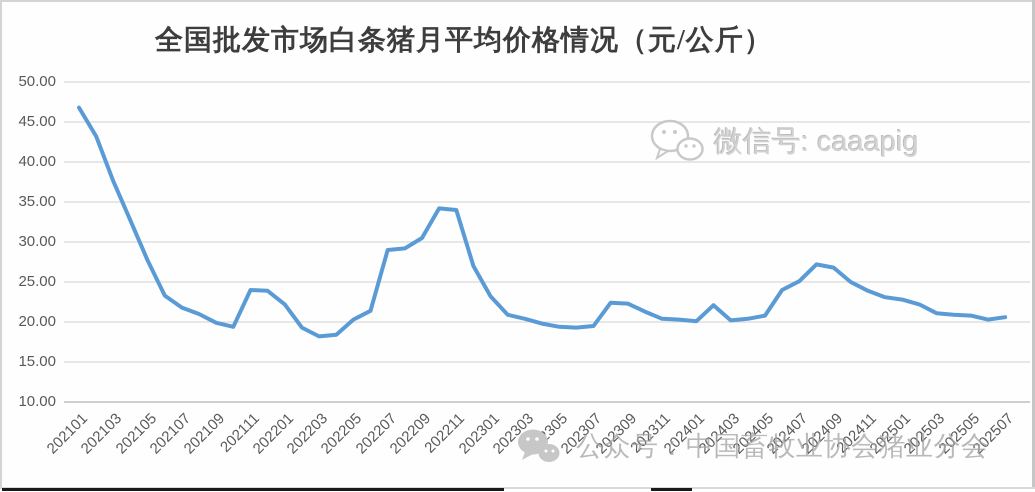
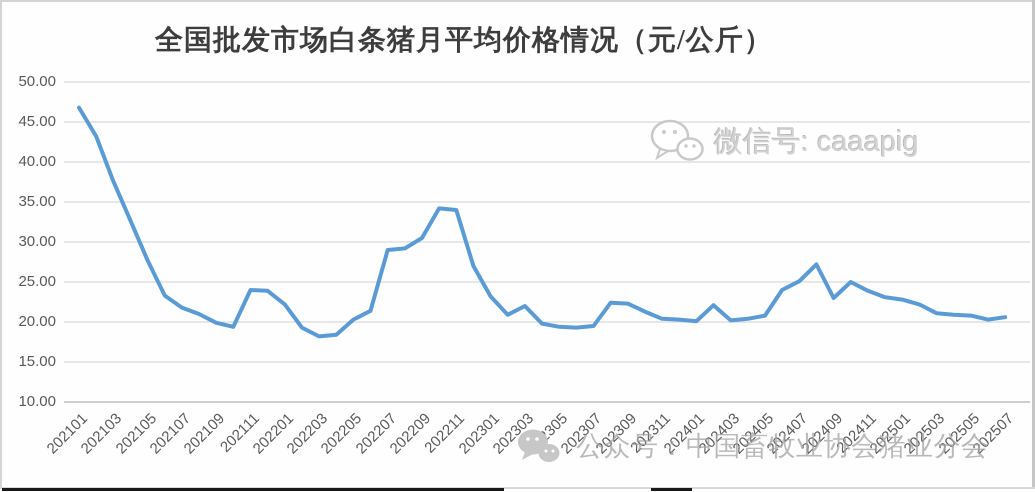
202303: 20 -> 22
202409: 27 -> 23
